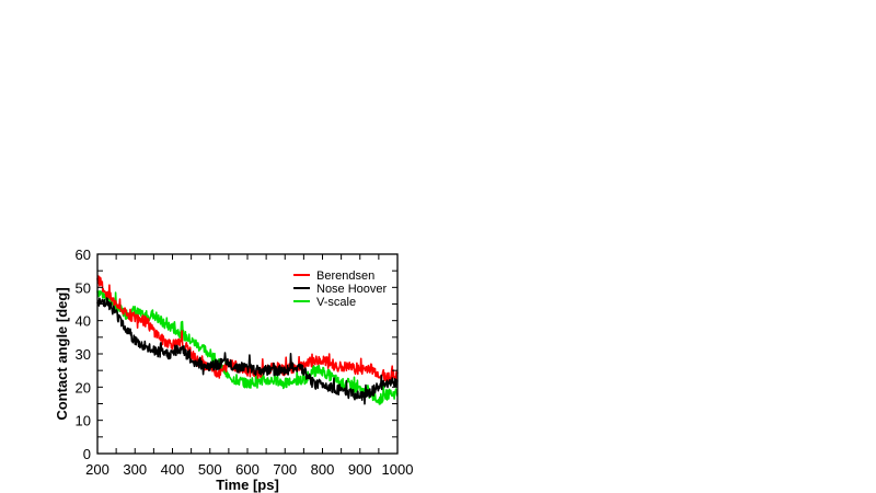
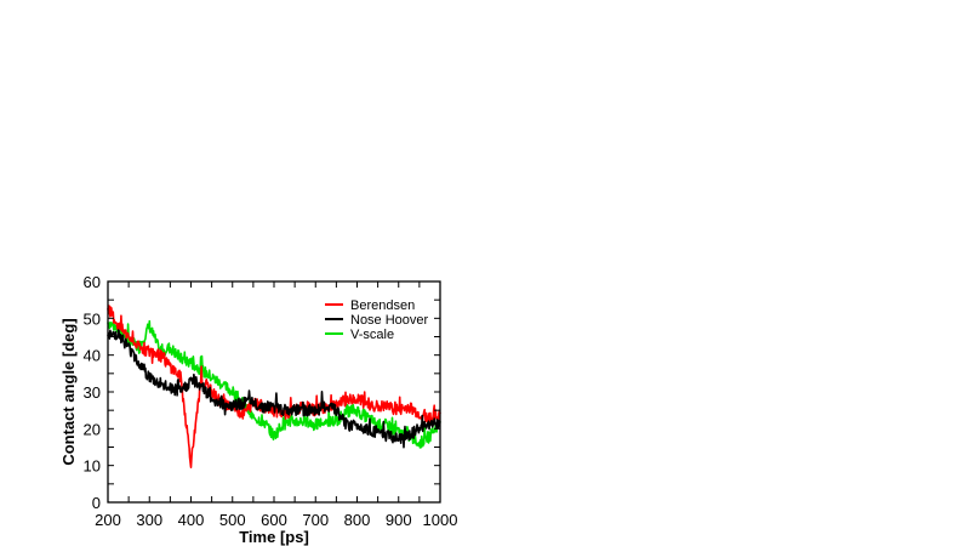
V-scale/300: 43 -> 48
Berendsen/400: 33 -> 11
Nose Hoover/400: 30 -> 33
V-scale/600: 21 -> 18
V-scale/1000: 18 -> 22
